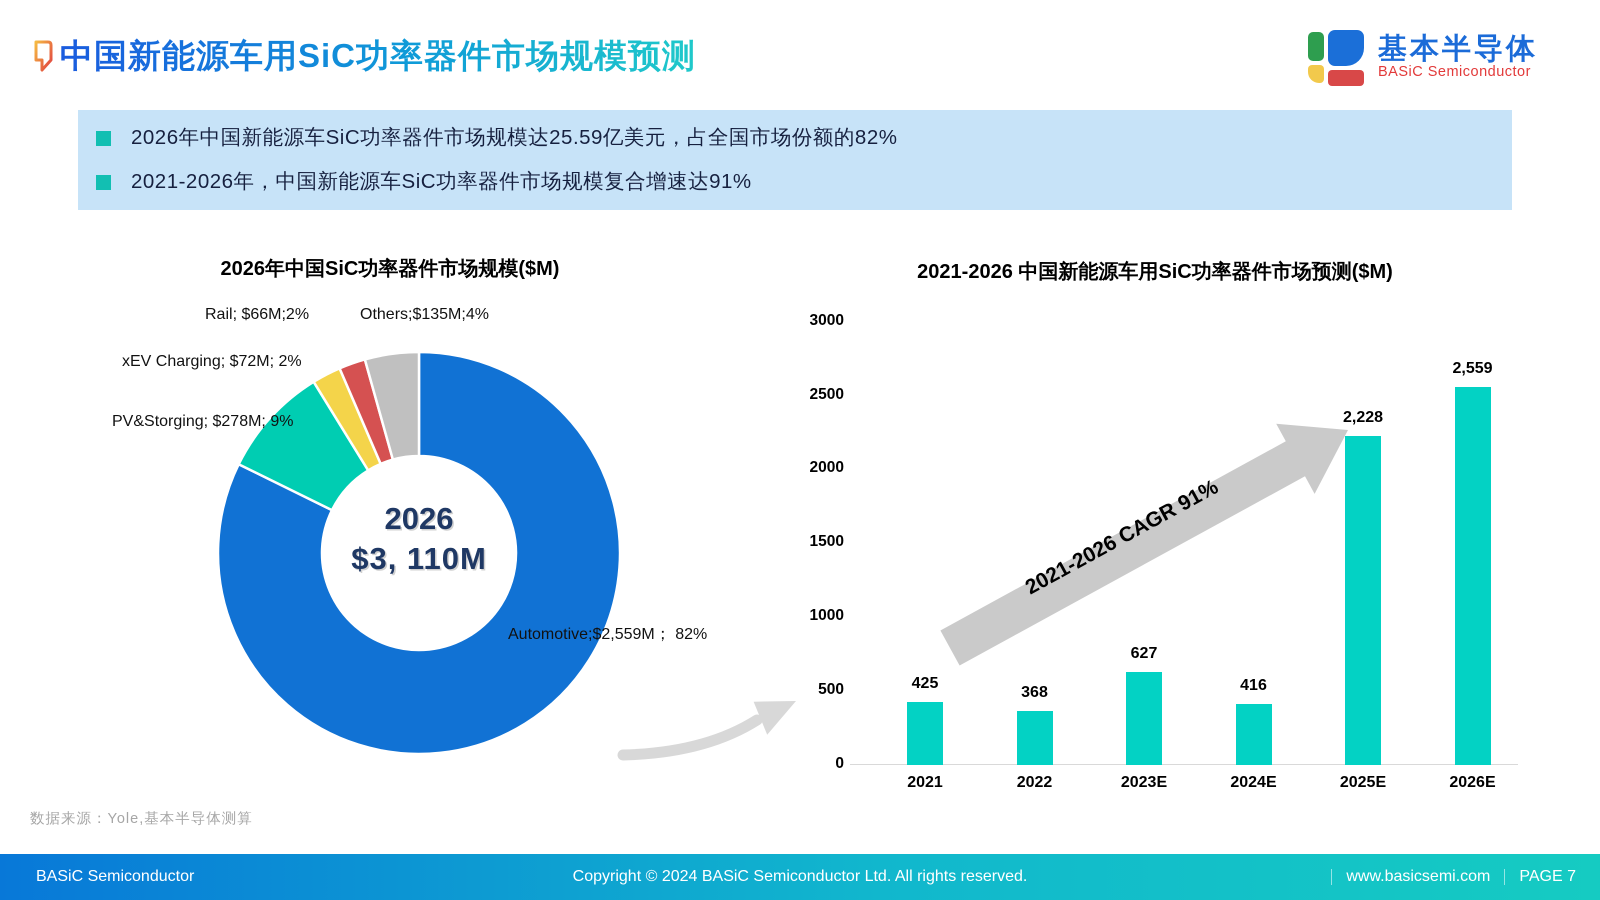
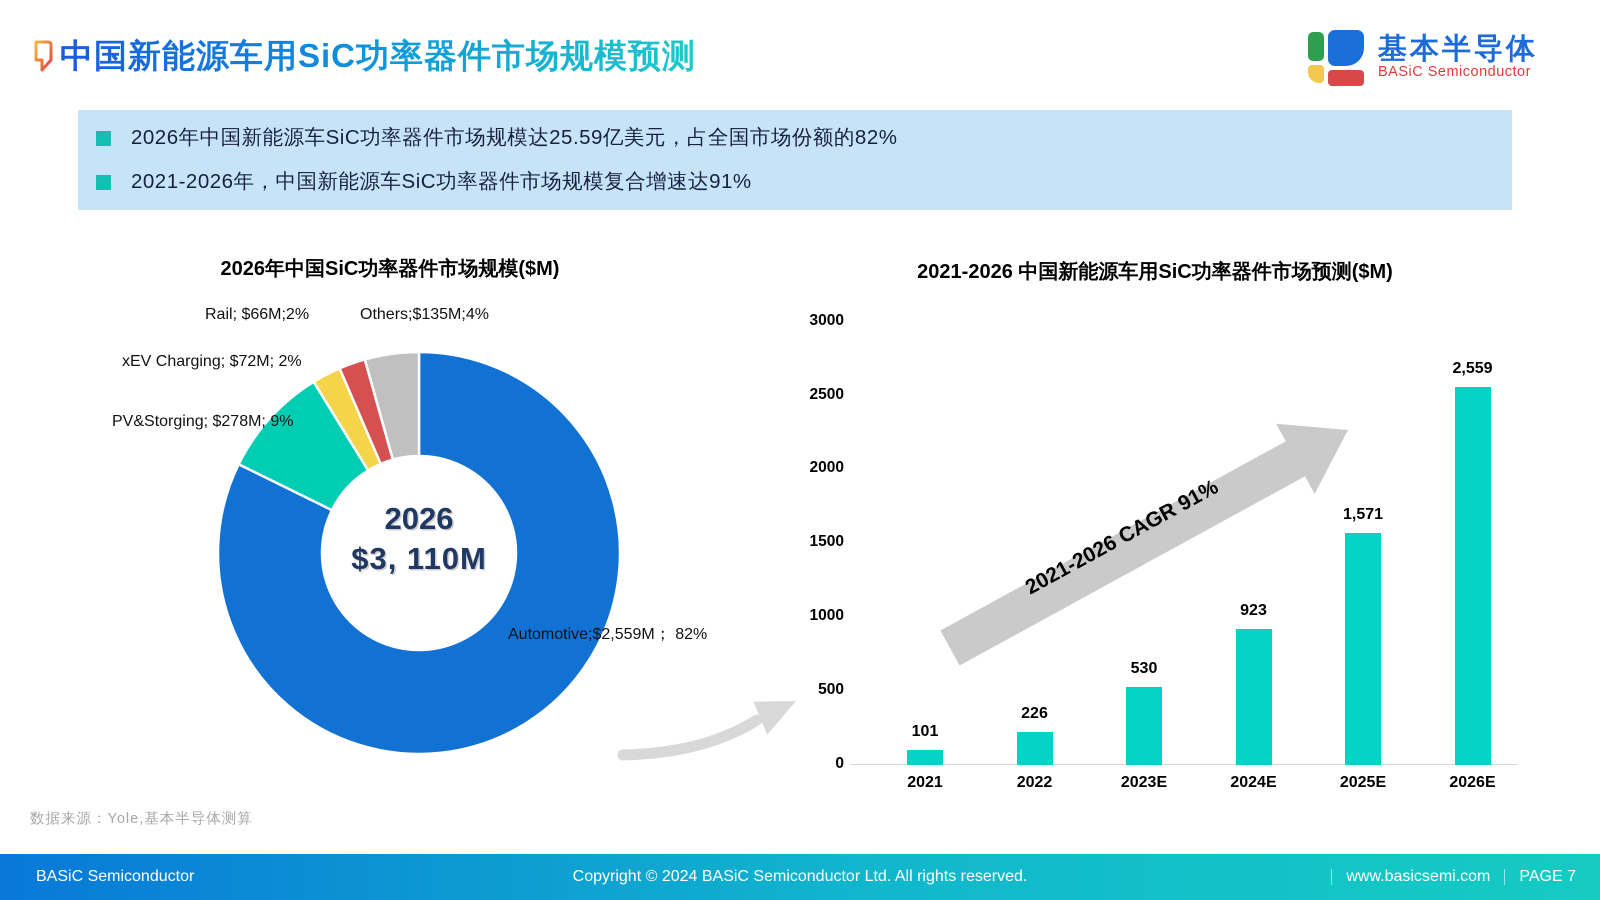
2021-2026 中国新能源车用SiC功率器件市场预测($M)/2021: 425 -> 101
2021-2026 中国新能源车用SiC功率器件市场预测($M)/2022: 368 -> 226
2021-2026 中国新能源车用SiC功率器件市场预测($M)/2023E: 627 -> 530
2021-2026 中国新能源车用SiC功率器件市场预测($M)/2024E: 416 -> 923
2021-2026 中国新能源车用SiC功率器件市场预测($M)/2025E: 2,228 -> 1,571
